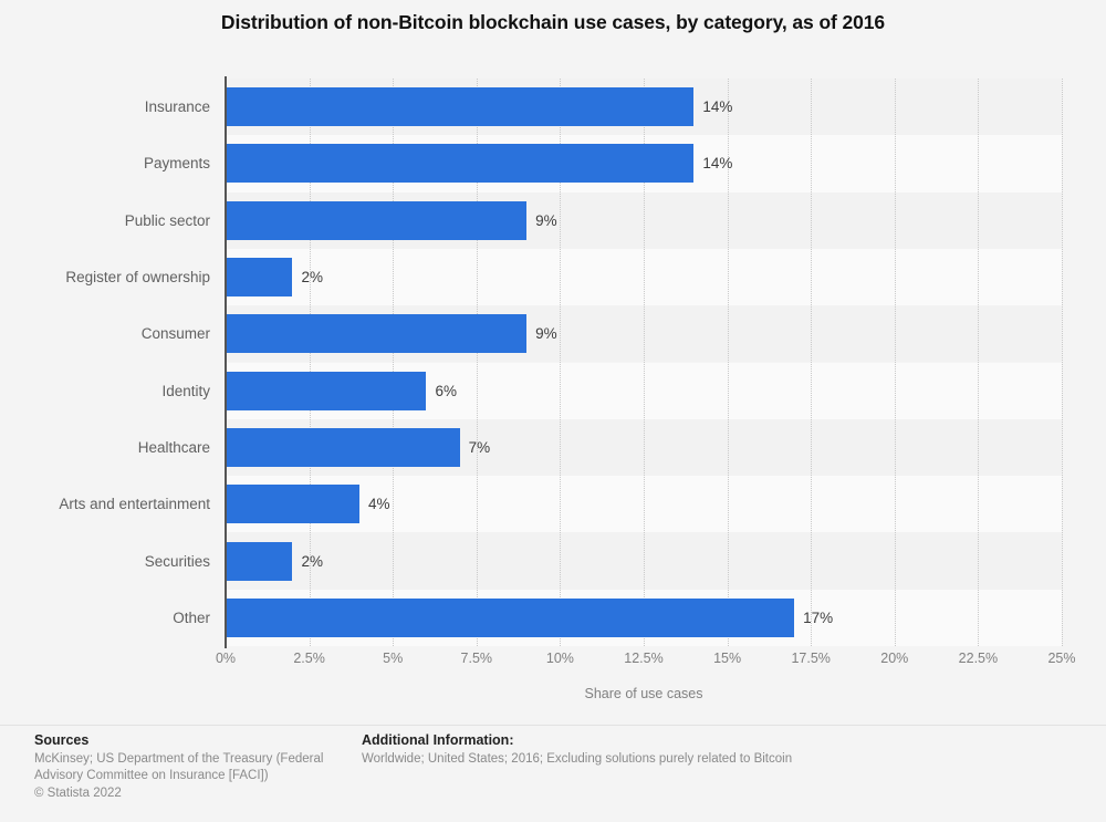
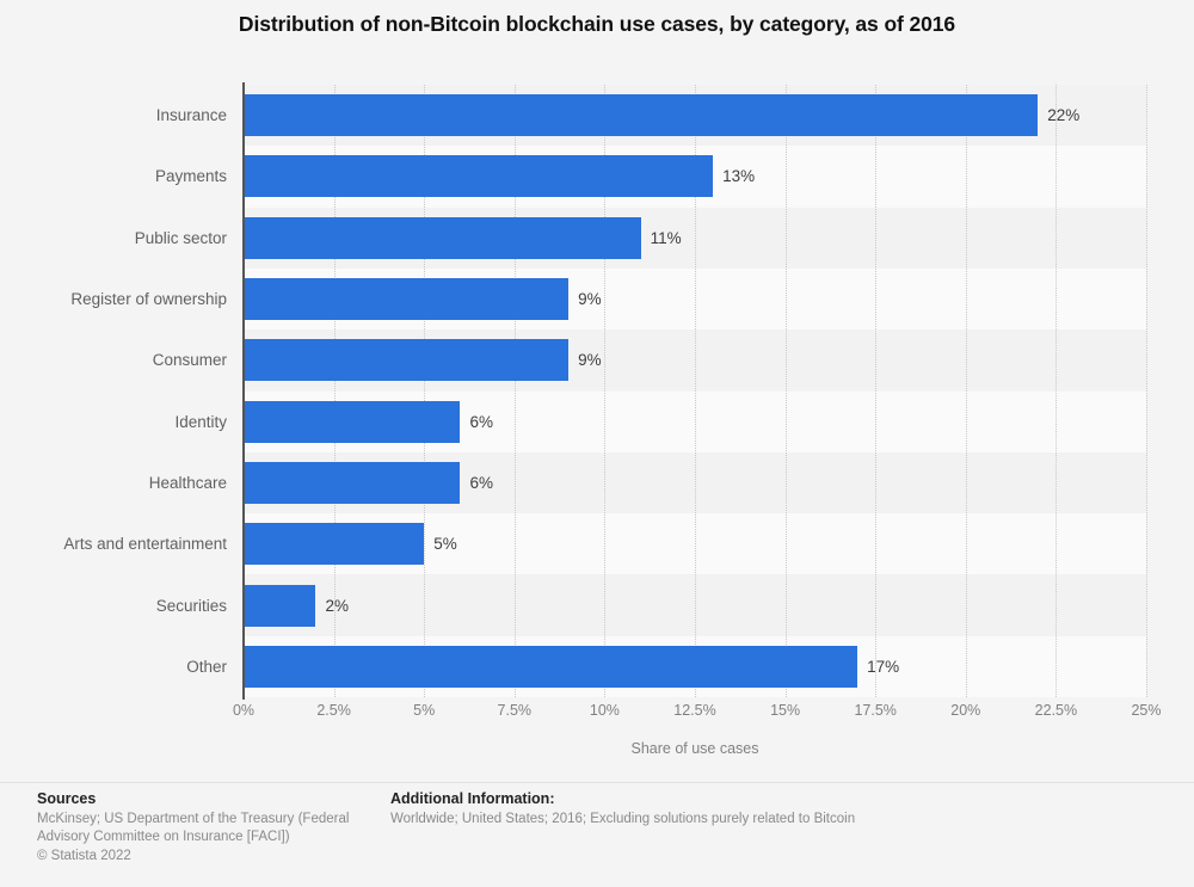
Insurance: 14% -> 22%
Payments: 14% -> 13%
Public sector: 9% -> 11%
Register of ownership: 2% -> 9%
Healthcare: 7% -> 6%
Arts and entertainment: 4% -> 5%
